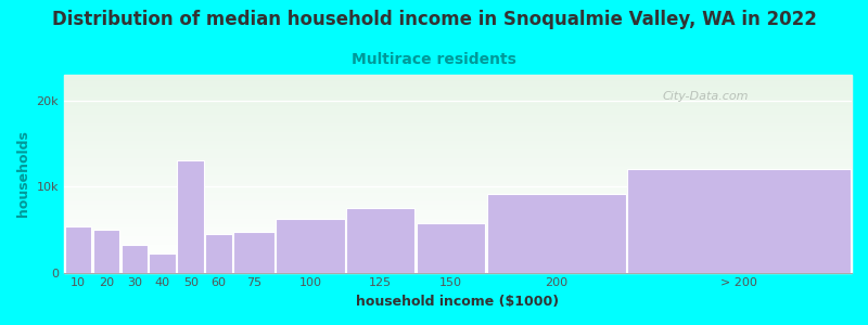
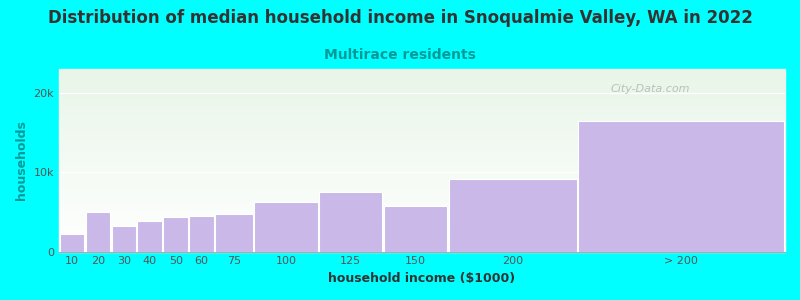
10: 5.4k -> 2.2k
40: 2.2k -> 3.8k
50: 13.0k -> 4.3k
> 200: 12.0k -> 16.5k
